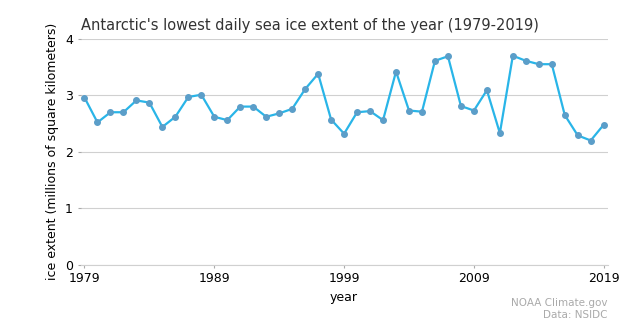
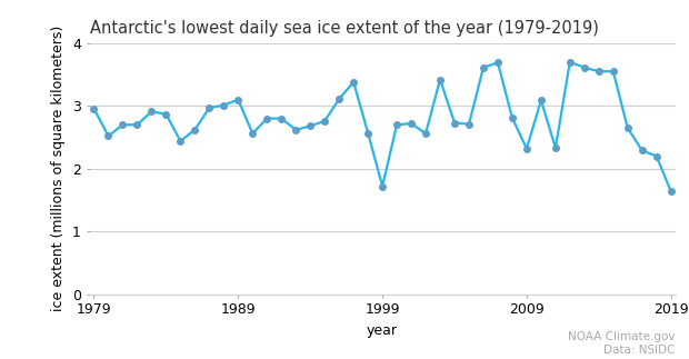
1989: 2.62 -> 3.10
1999: 2.32 -> 1.72
2009: 2.73 -> 2.32
2019: 2.48 -> 1.64
